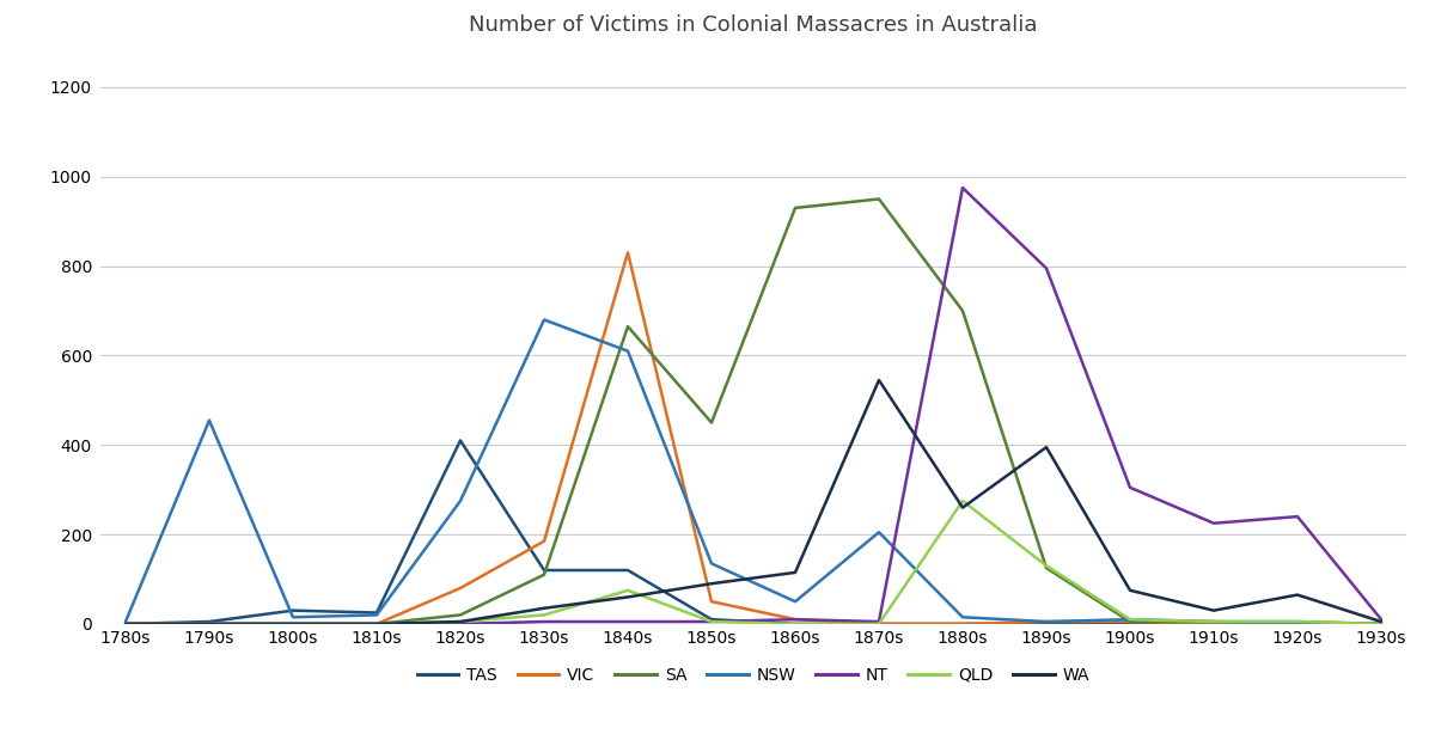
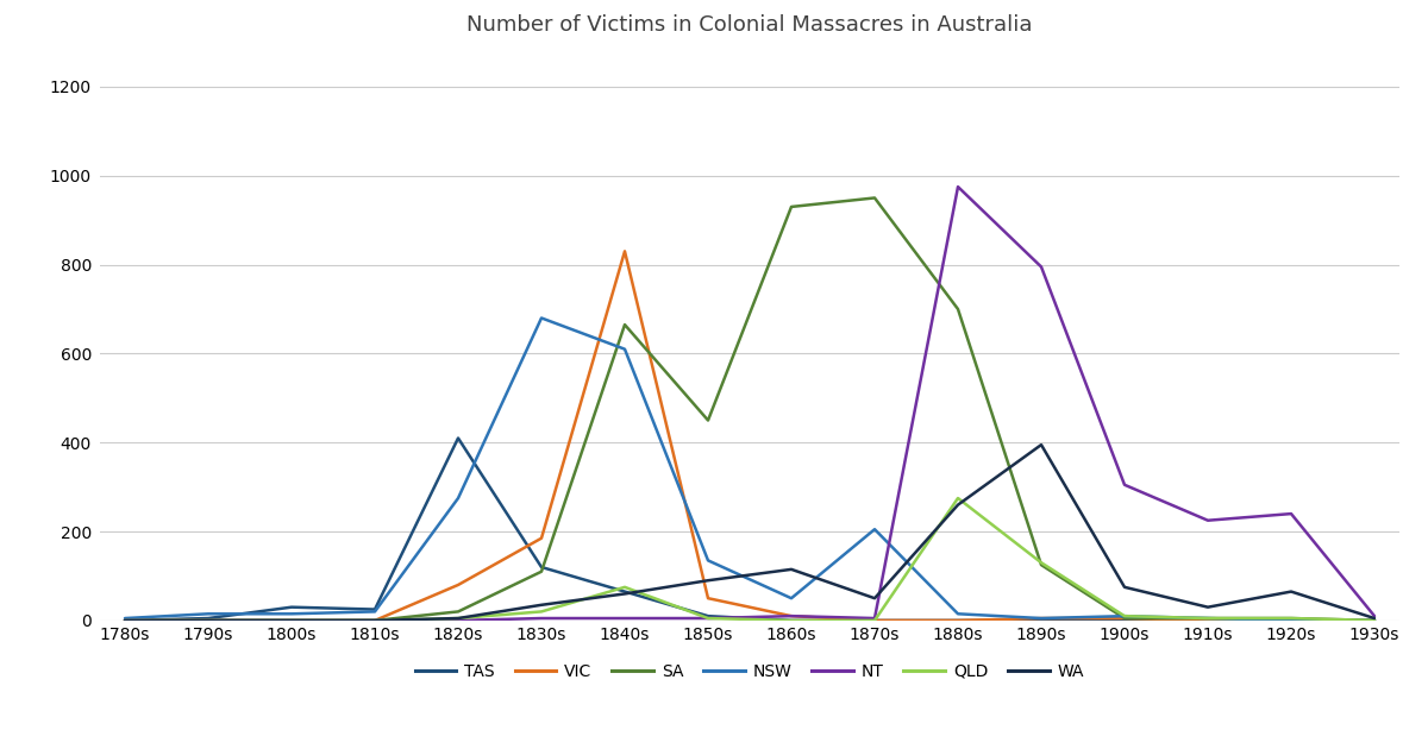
NSW/1790s: 455 -> 15
TAS/1840s: 120 -> 65
WA/1870s: 545 -> 50
